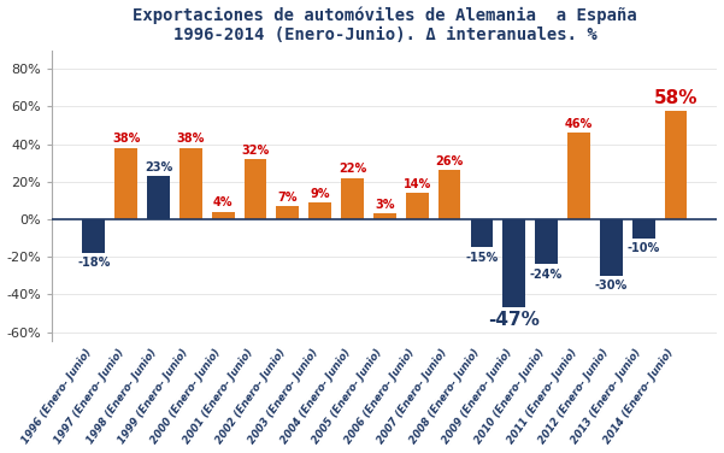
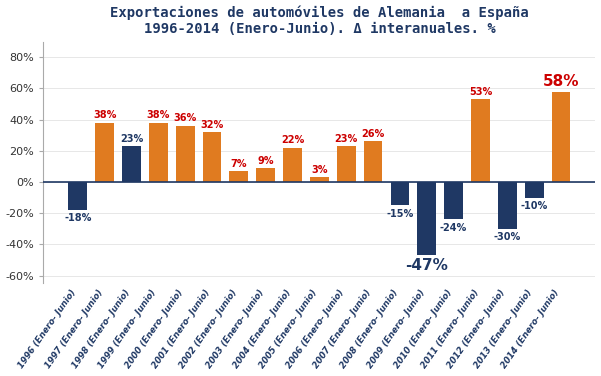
2000 (Enero- Junio): 4% -> 36%
2006 (Enero- Junio): 14% -> 23%
2011 (Enero- Junio): 46% -> 53%
